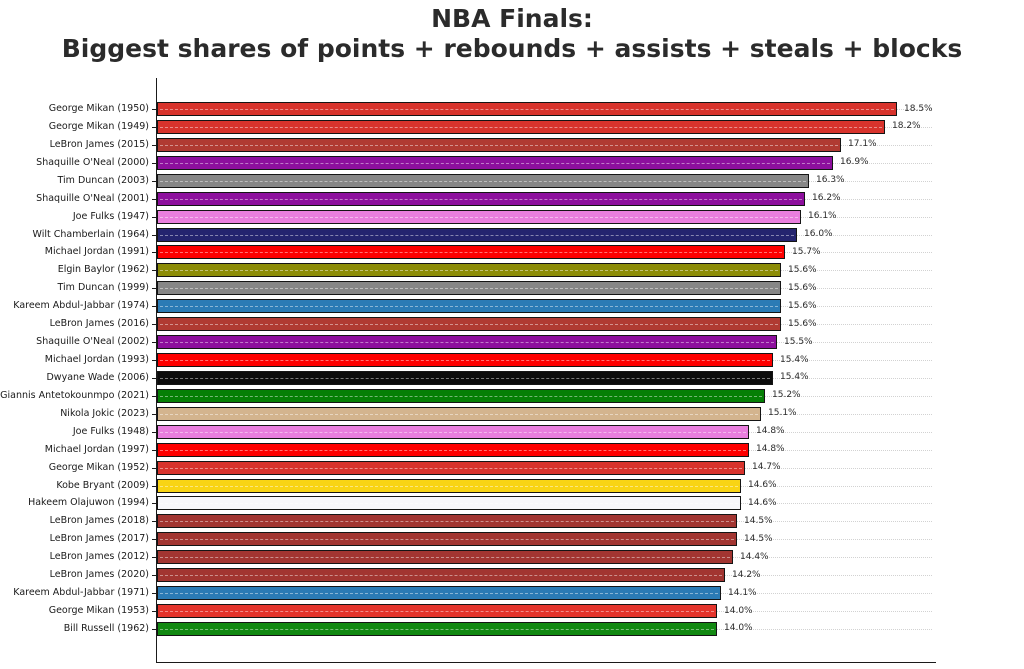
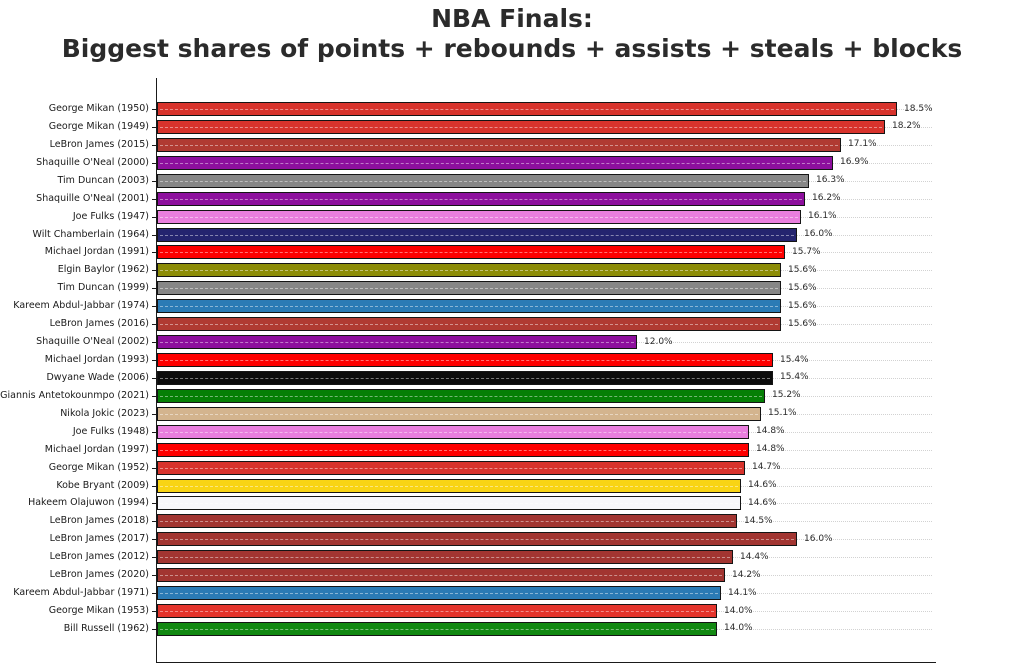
Shaquille O'Neal (2002): 15.5% -> 12.0%
LeBron James (2017): 14.5% -> 16.0%
